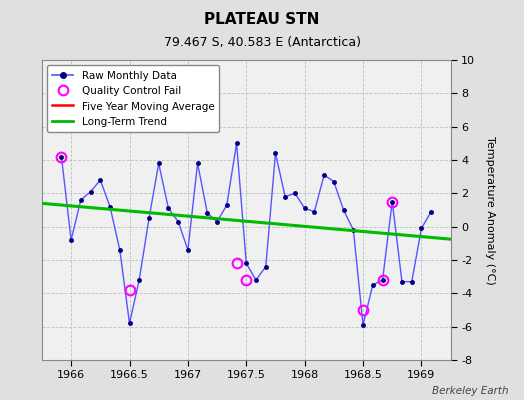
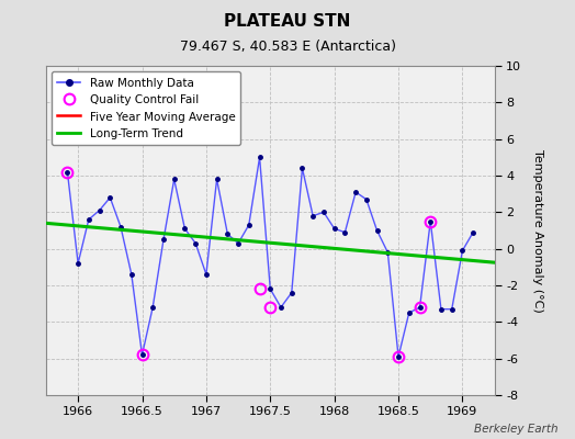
Quality Control Fail/1966.5: -3.8 -> -5.8
Quality Control Fail/1968.5: -5.0 -> -5.9
